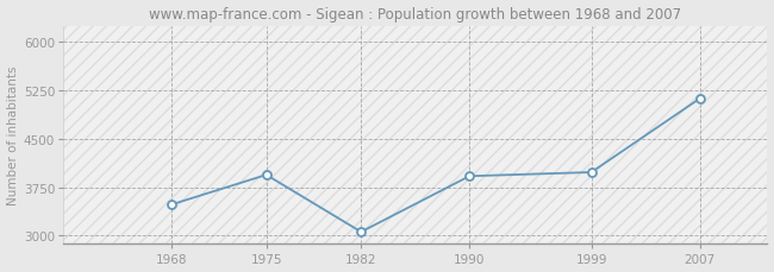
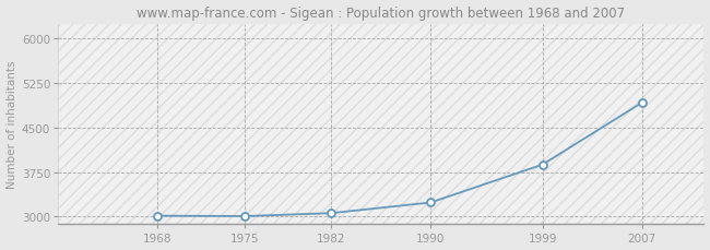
1968: 3480 -> 3010
1975: 3940 -> 3010
1990: 3920 -> 3240
1999: 3980 -> 3870
2007: 5120 -> 4920
